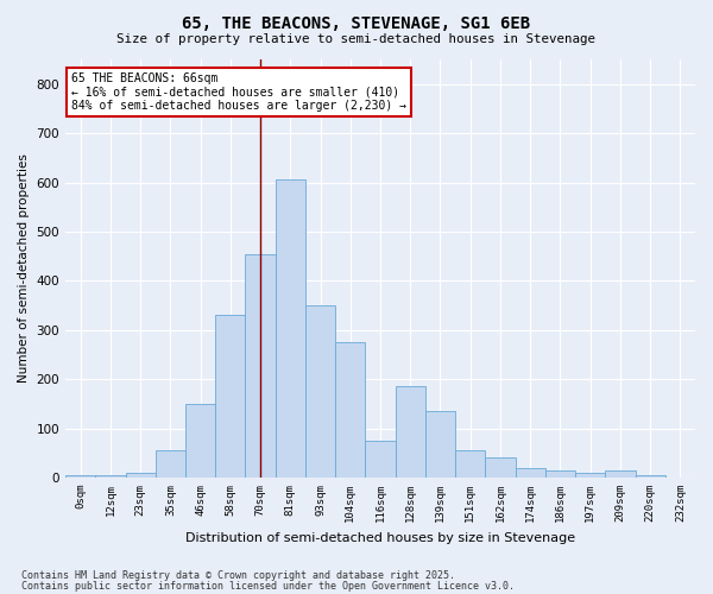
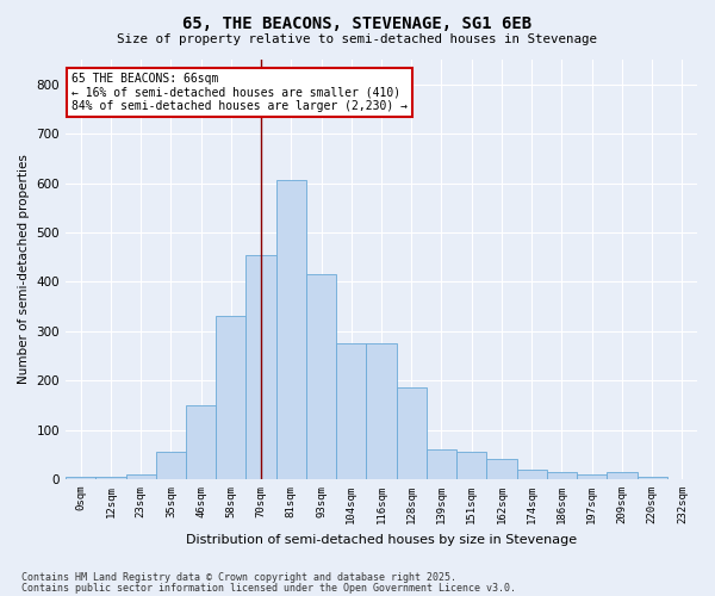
93sqm: 350 -> 415
116sqm: 75 -> 275
139sqm: 135 -> 60
